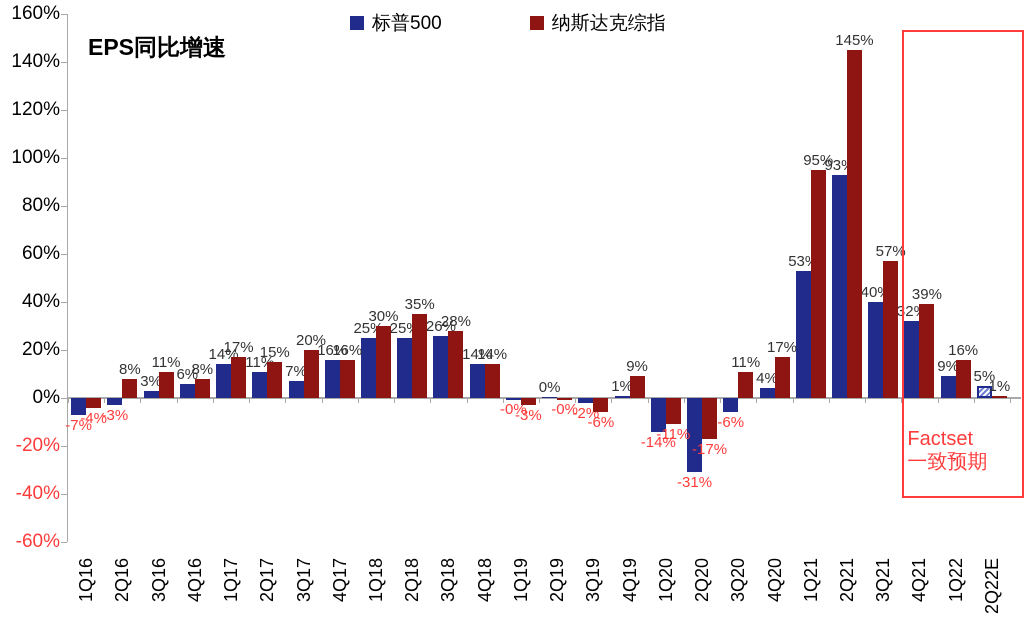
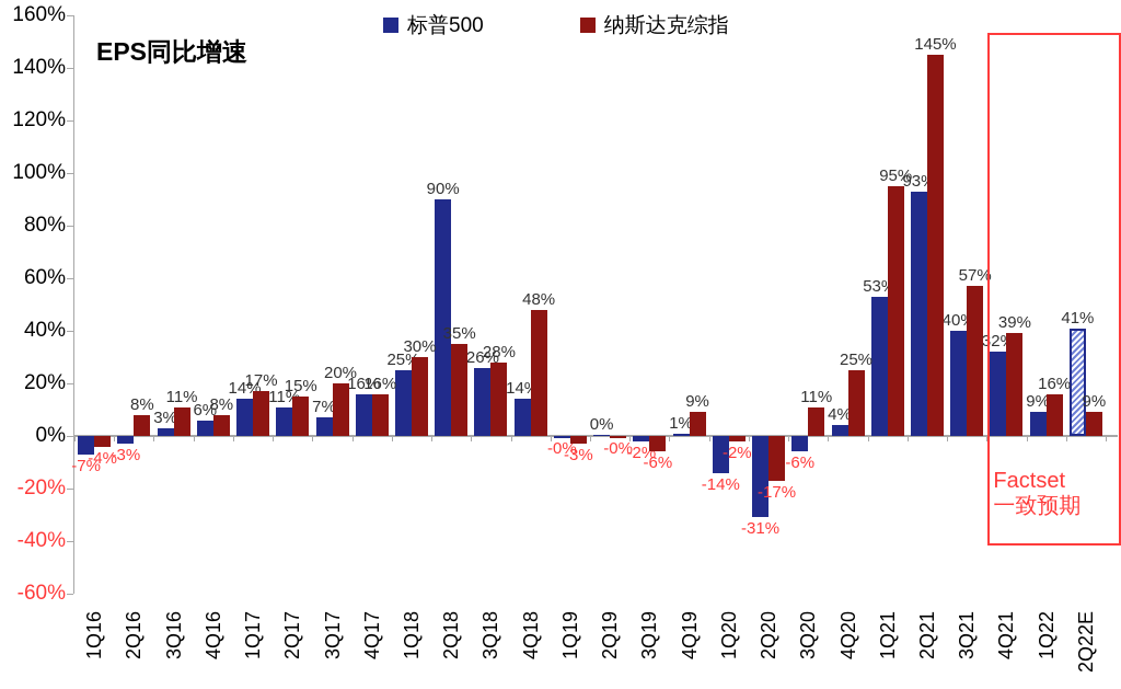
标普500/2Q18: 25% -> 90%
纳斯达克综指/4Q18: 14% -> 48%
纳斯达克综指/1Q20: -11% -> -2%
纳斯达克综指/4Q20: 17% -> 25%
标普500/2Q22E: 5% -> 41%
纳斯达克综指/2Q22E: 1% -> 9%
